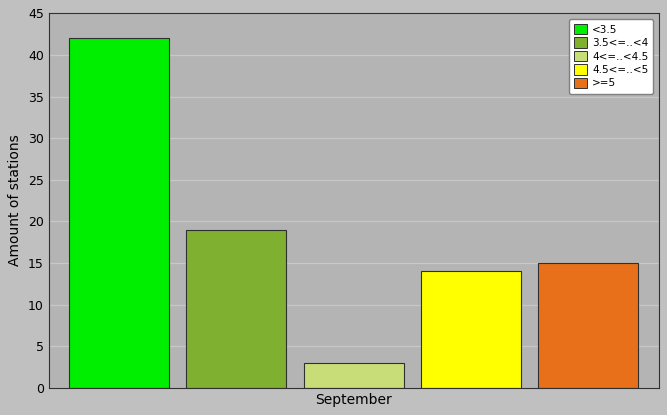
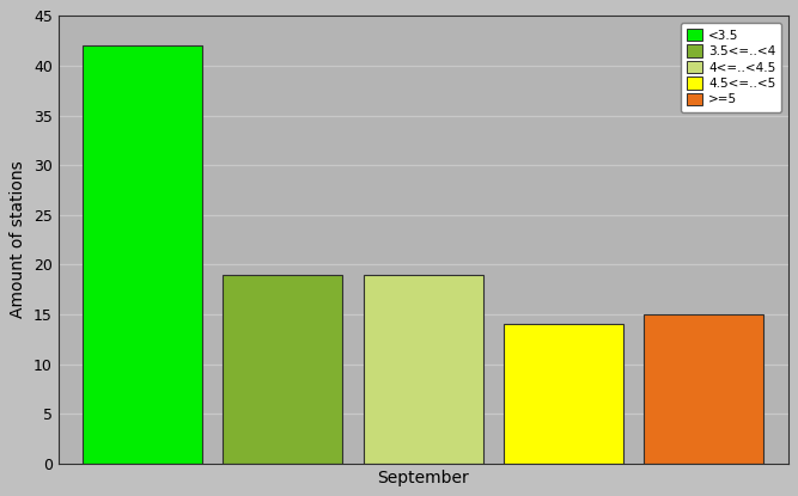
September: 3 -> 19
